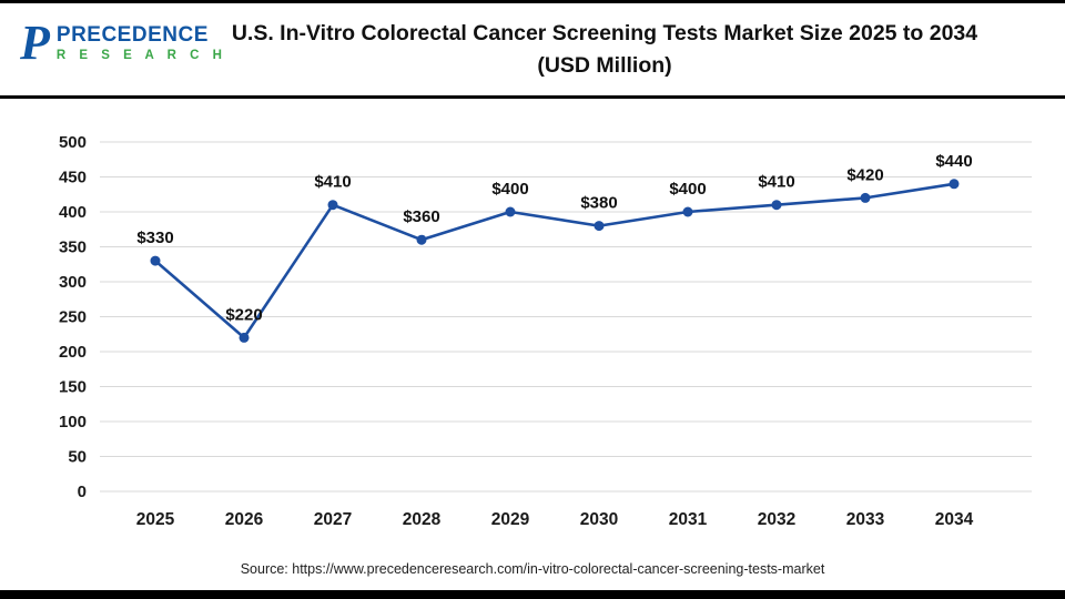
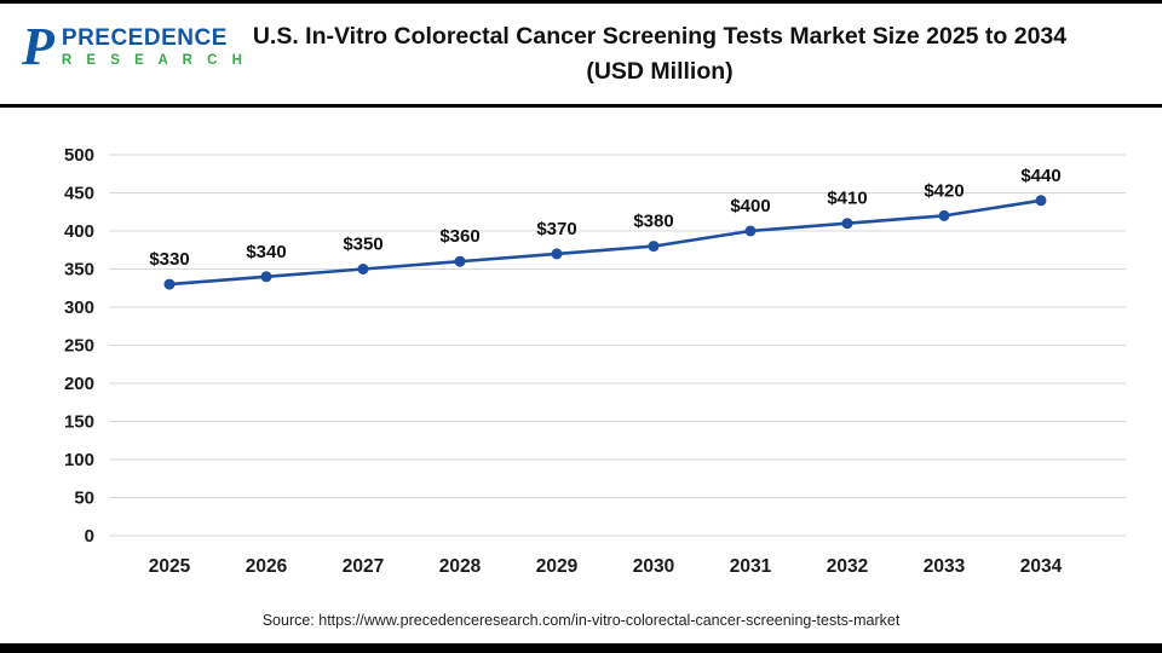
2026: $220 -> $340
2027: $410 -> $350
2029: $400 -> $370
